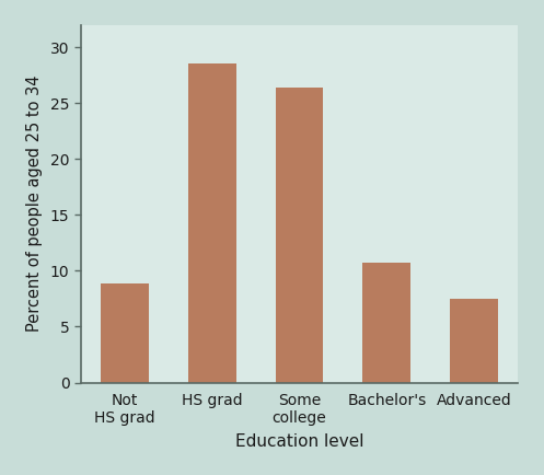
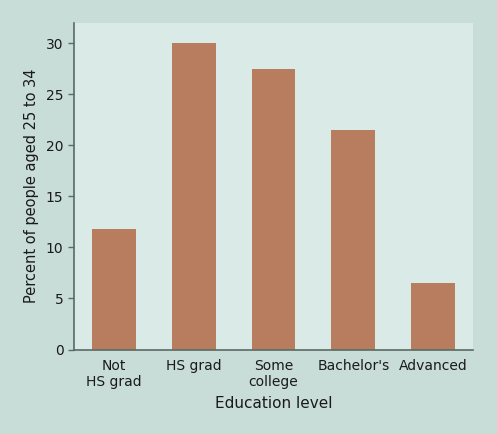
Not HS grad: 8.9 -> 11.8
HS grad: 28.5 -> 30.0
Some college: 26.4 -> 27.5
Bachelor's: 10.7 -> 21.5
Advanced: 7.5 -> 6.5
